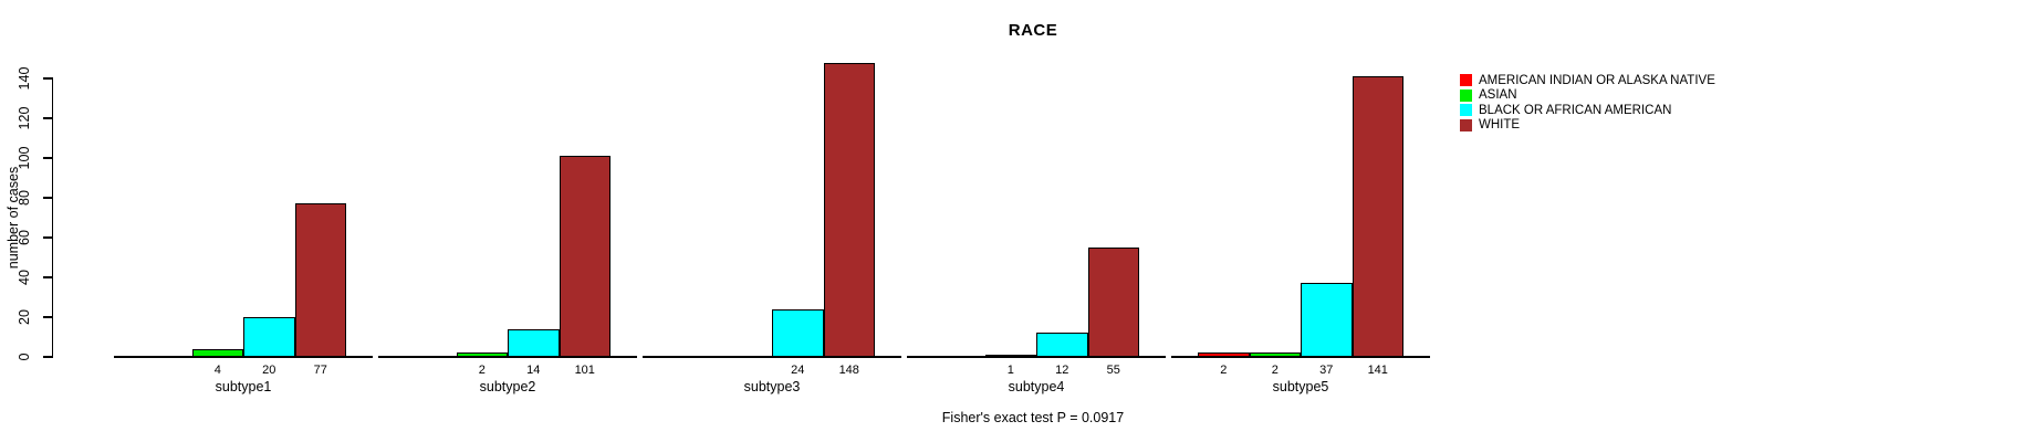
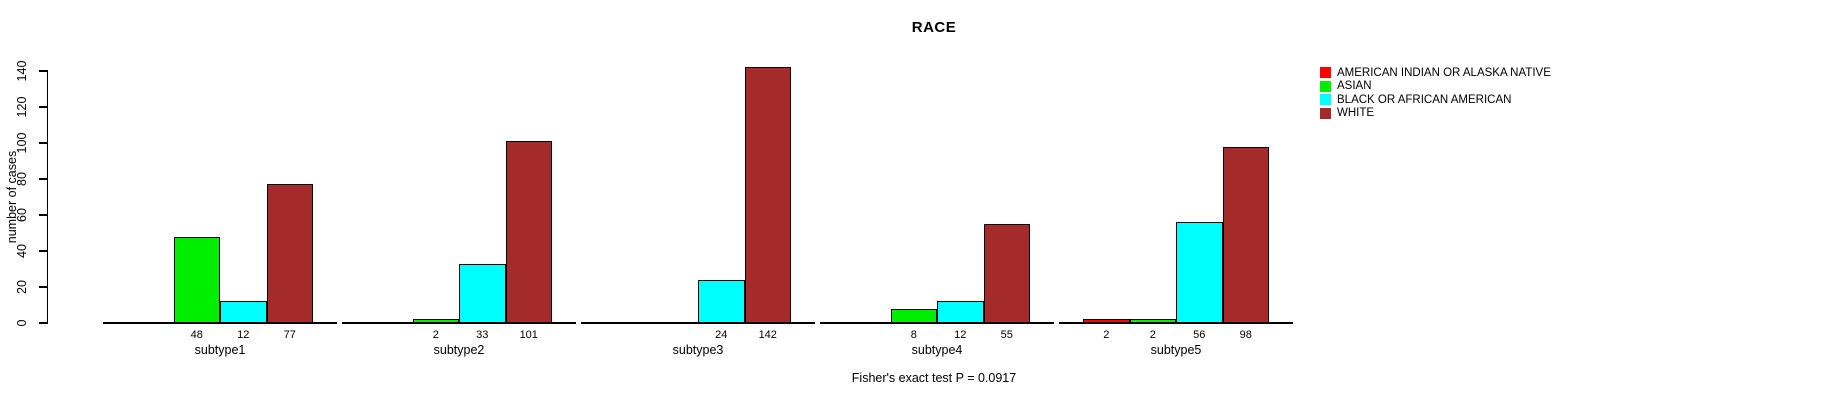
ASIAN/subtype1: 4 -> 48
BLACK OR AFRICAN AMERICAN/subtype1: 20 -> 12
BLACK OR AFRICAN AMERICAN/subtype2: 14 -> 33
WHITE/subtype3: 148 -> 142
ASIAN/subtype4: 1 -> 8
BLACK OR AFRICAN AMERICAN/subtype5: 37 -> 56
WHITE/subtype5: 141 -> 98
